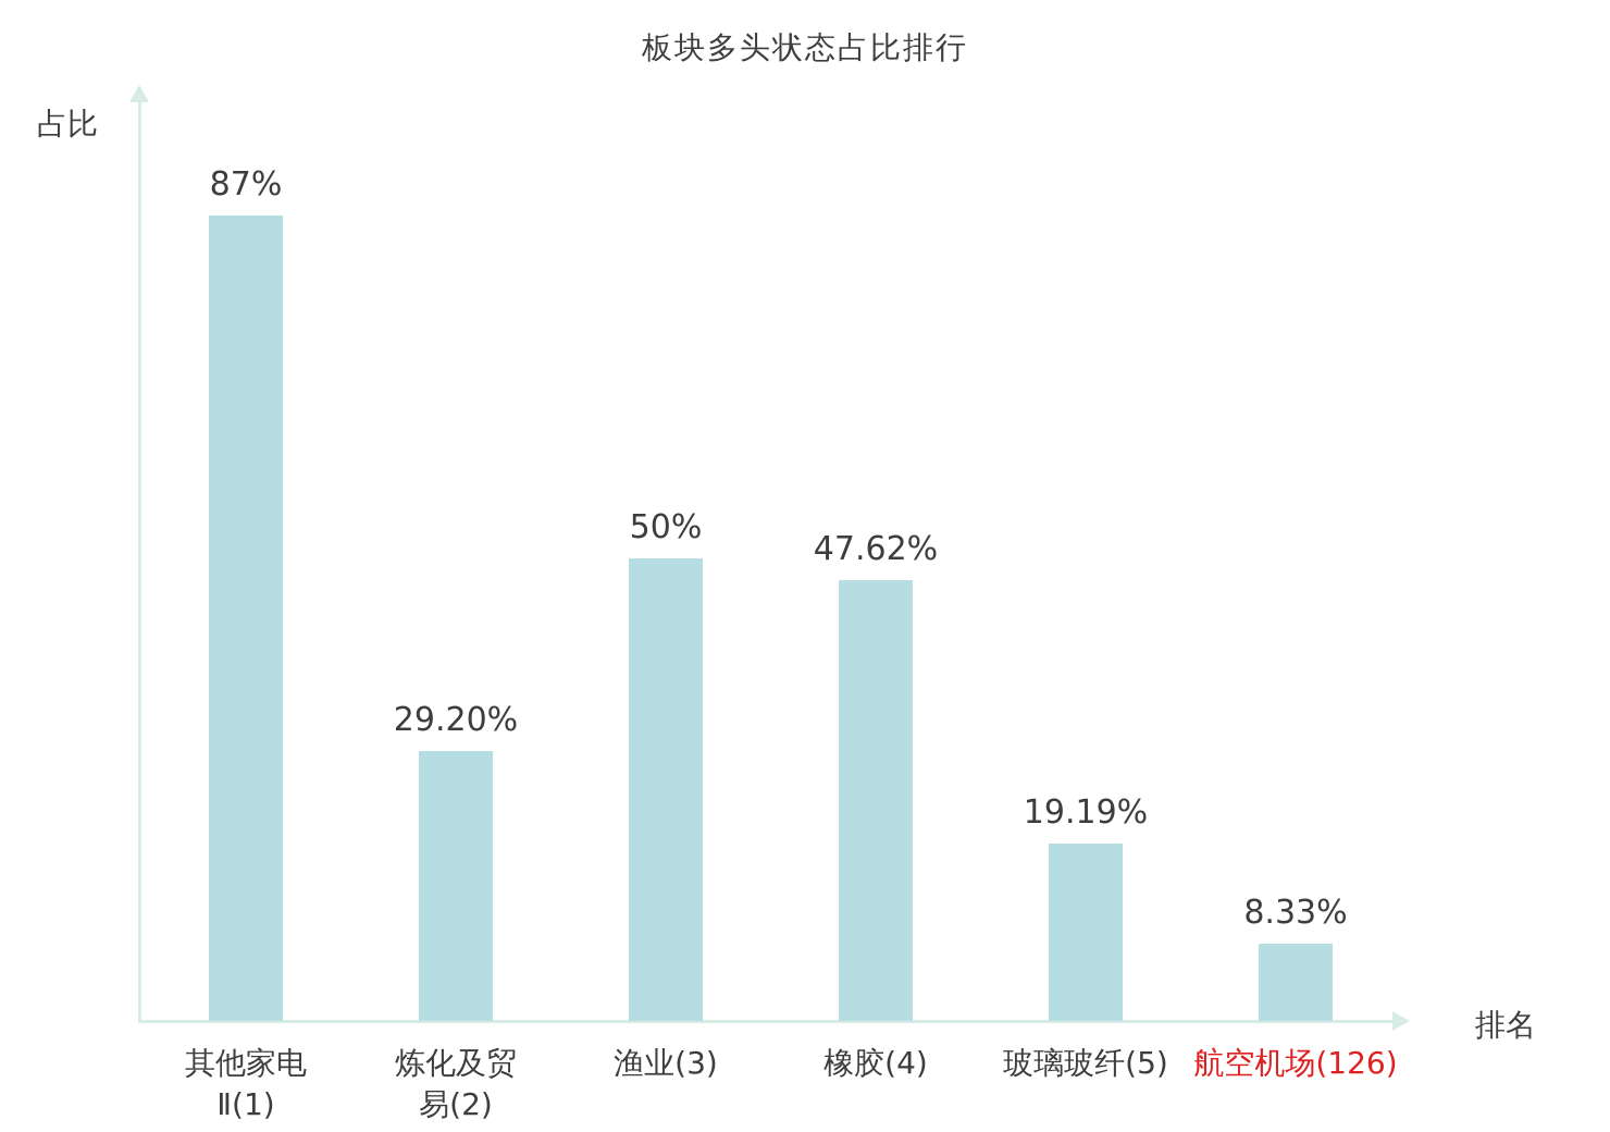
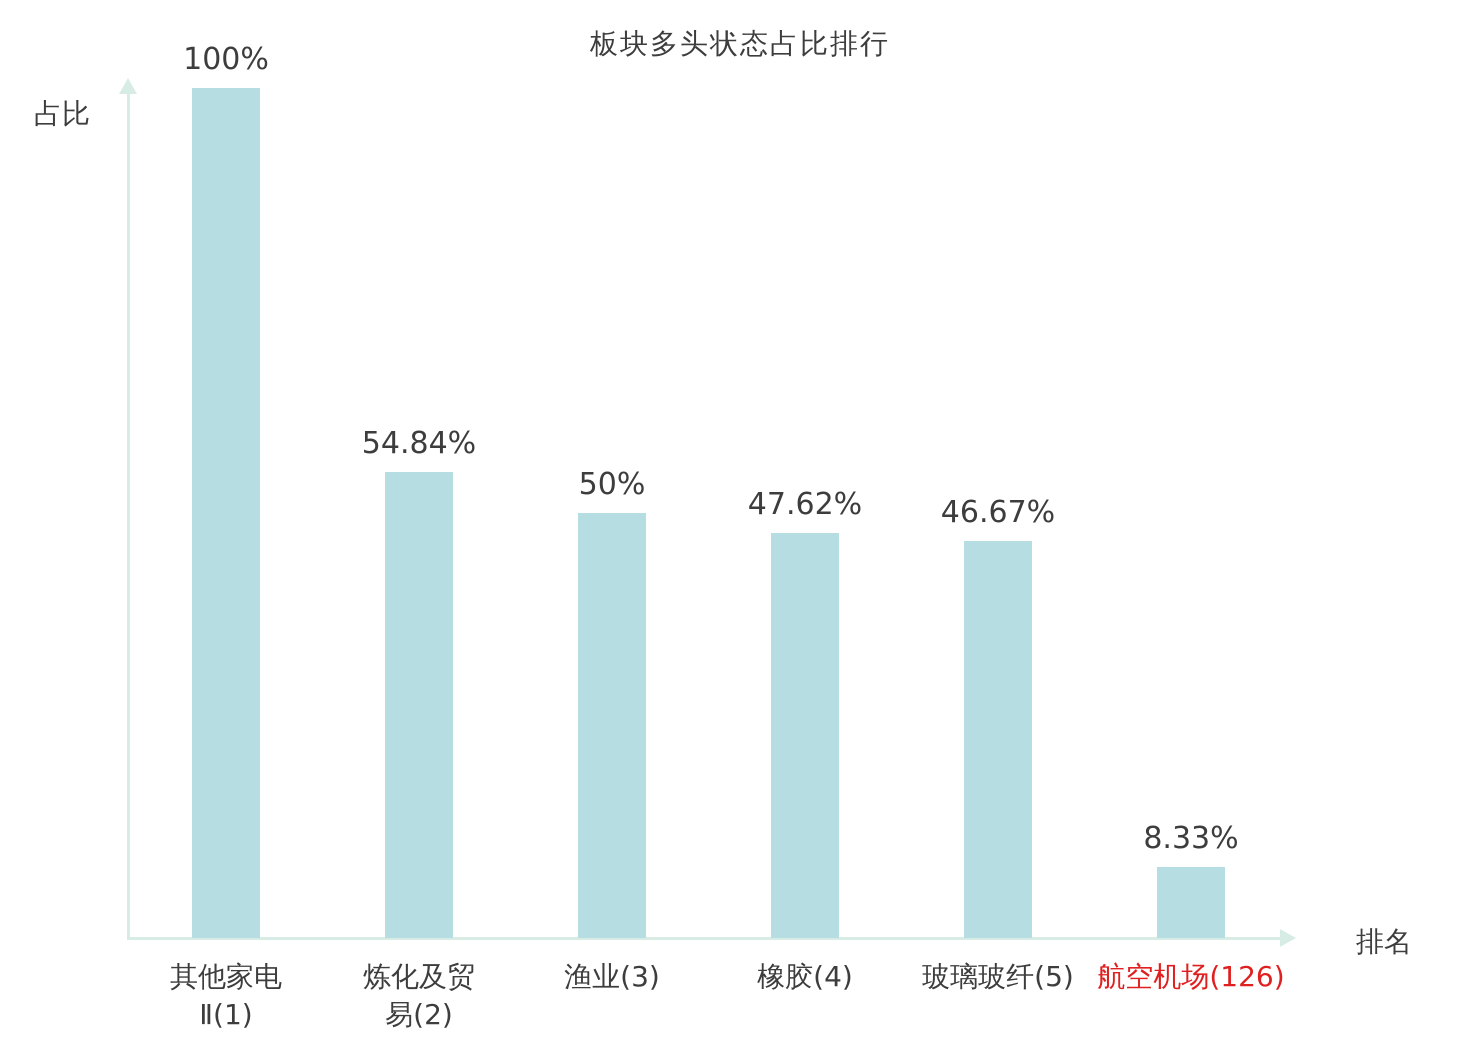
其他家电 Ⅱ(1): 87% -> 100%
炼化及贸 易(2): 29.20% -> 54.84%
玻璃玻纤(5): 19.19% -> 46.67%
